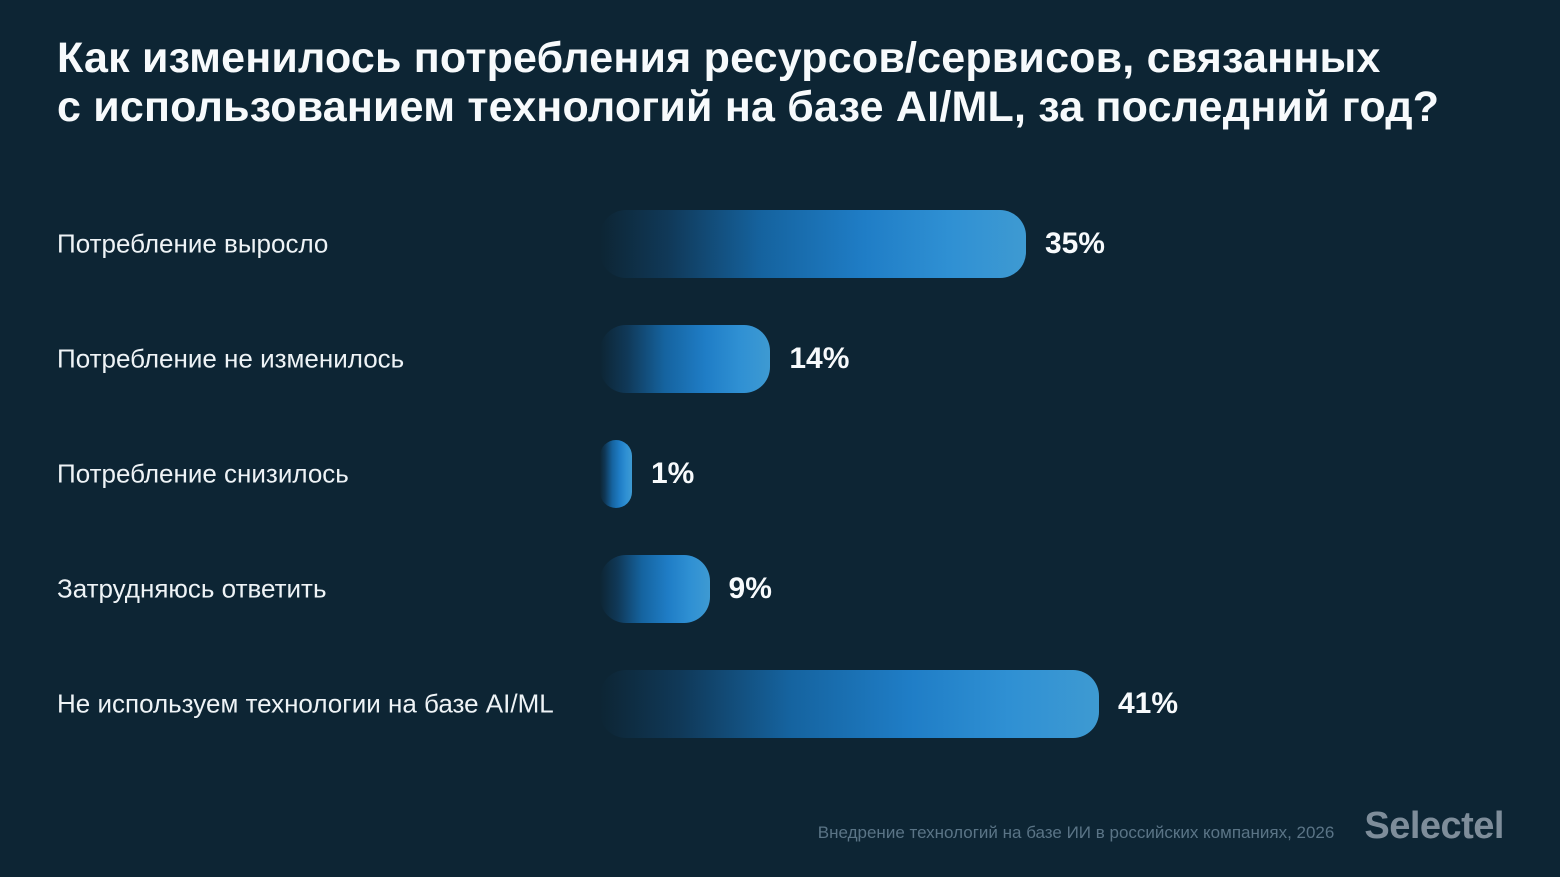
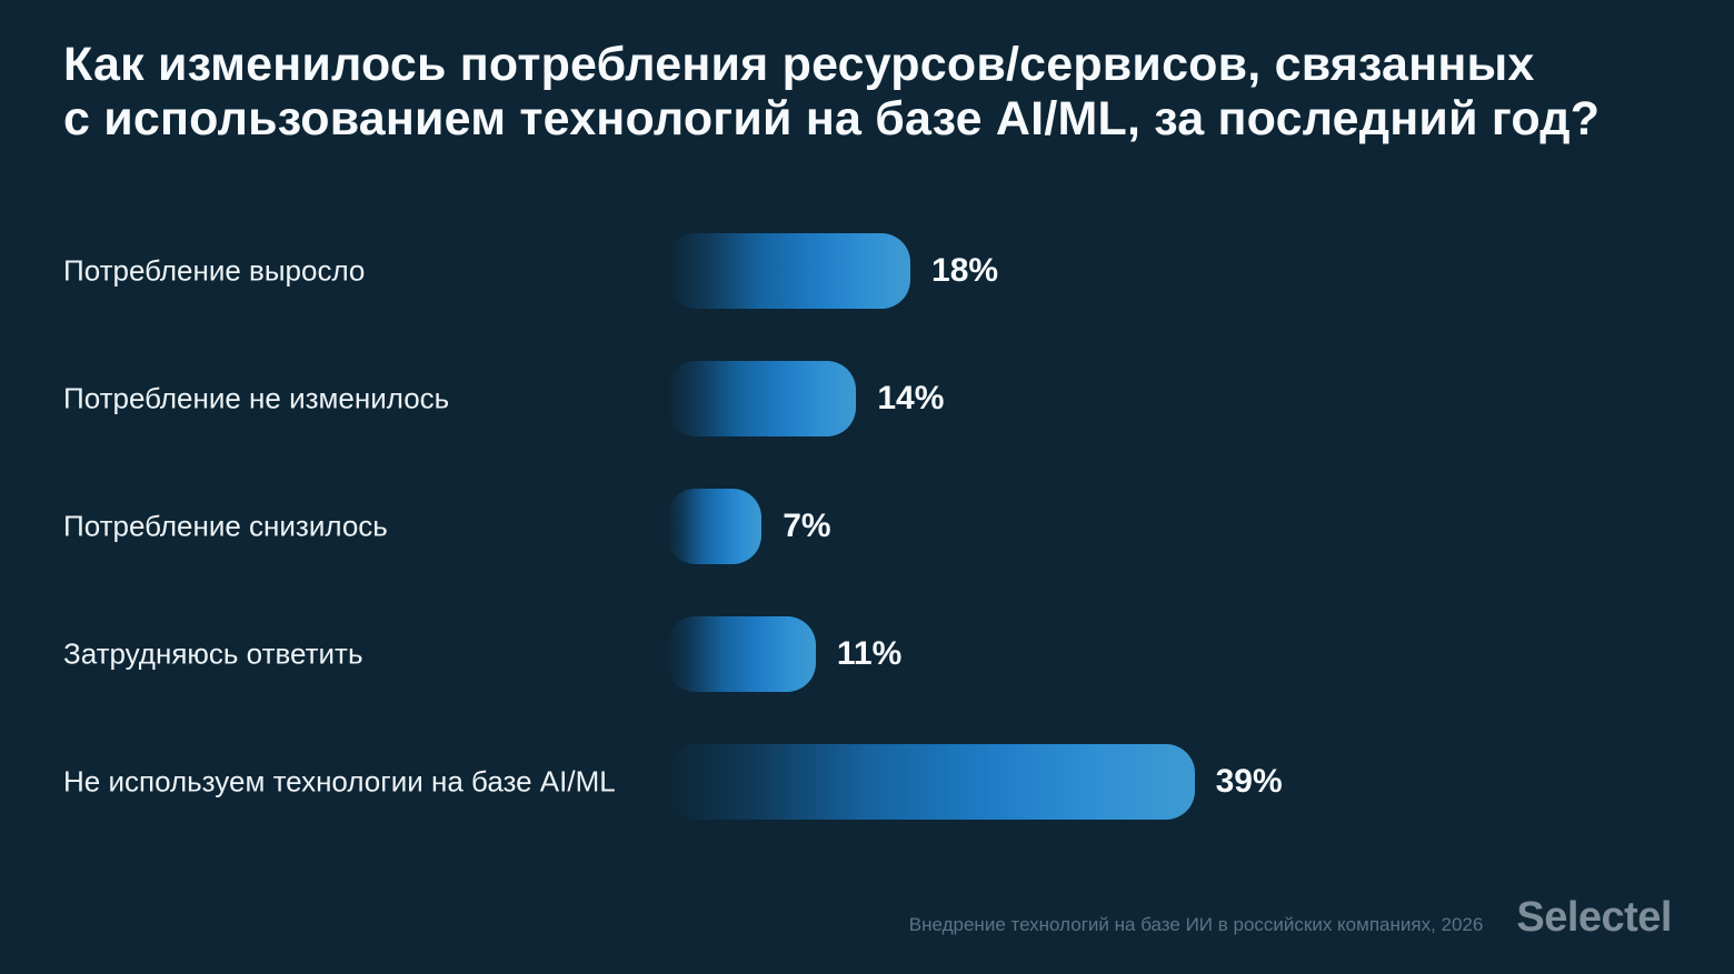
Потребление выросло: 35% -> 18%
Потребление снизилось: 1% -> 7%
Затрудняюсь ответить: 9% -> 11%
Не используем технологии на базе AI/ML: 41% -> 39%
